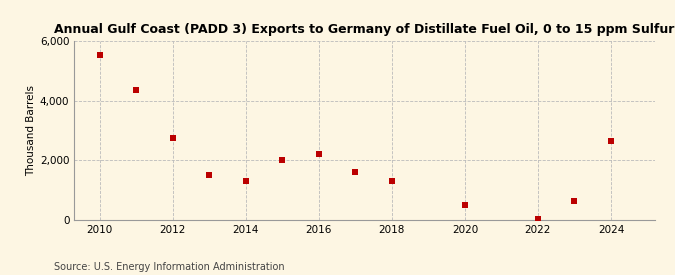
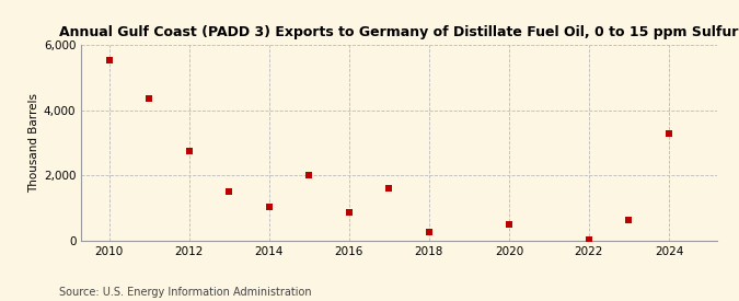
2014: 1,300 -> 1,050
2016: 2,200 -> 880
2018: 1,300 -> 280
2024: 2,650 -> 3,300
